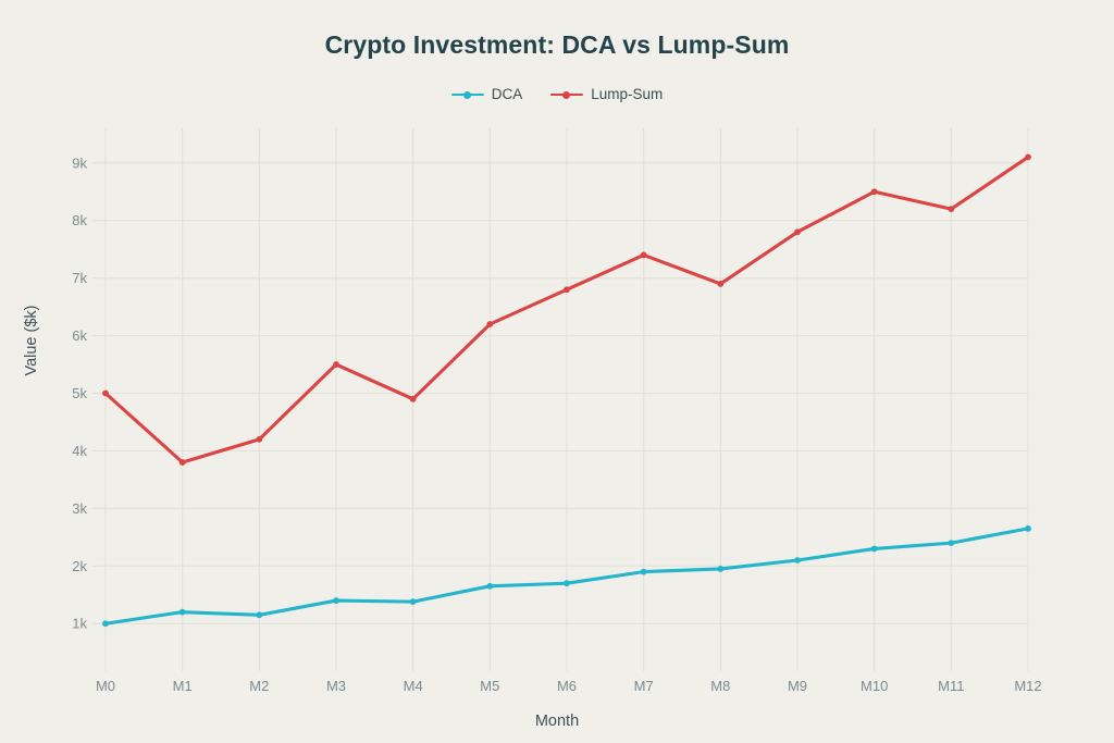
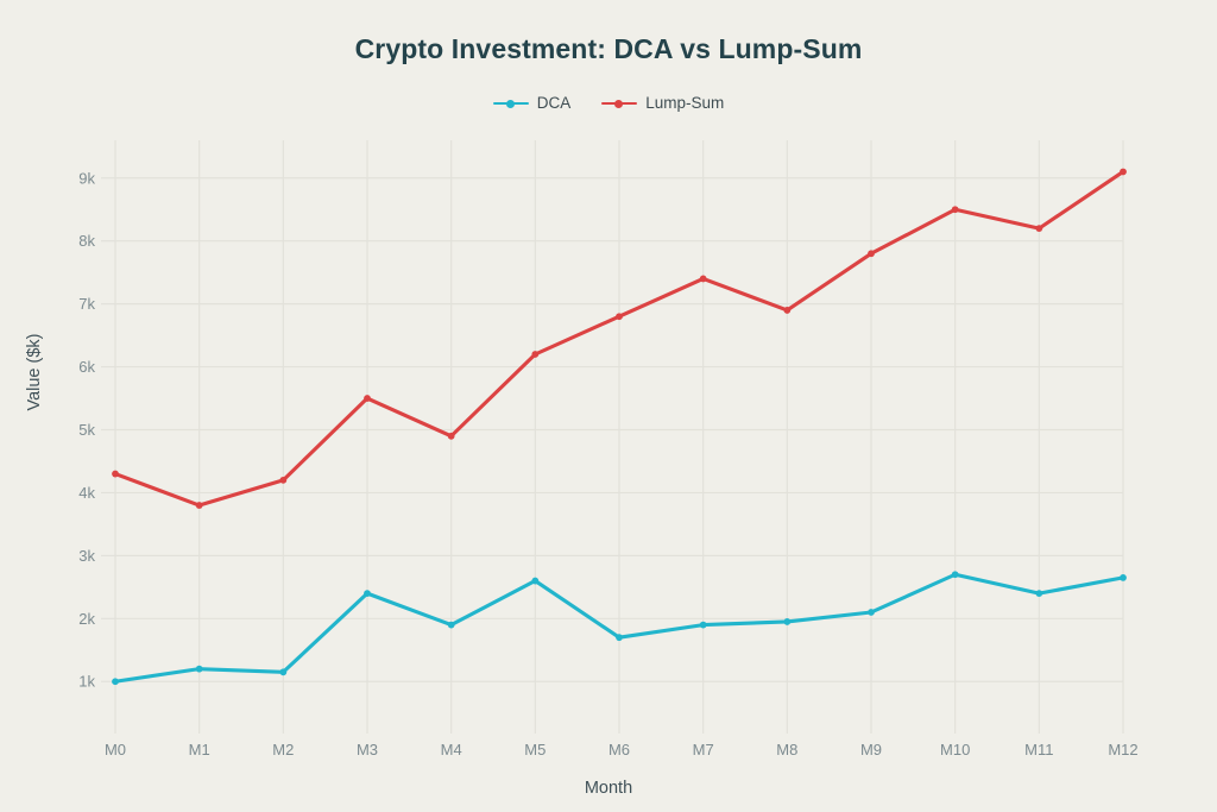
Lump-Sum/M0: 5.0k -> 4.3k
DCA/M3: 1.4k -> 2.4k
DCA/M4: 1.4k -> 1.9k
DCA/M5: 1.6k -> 2.6k
DCA/M10: 2.3k -> 2.7k
